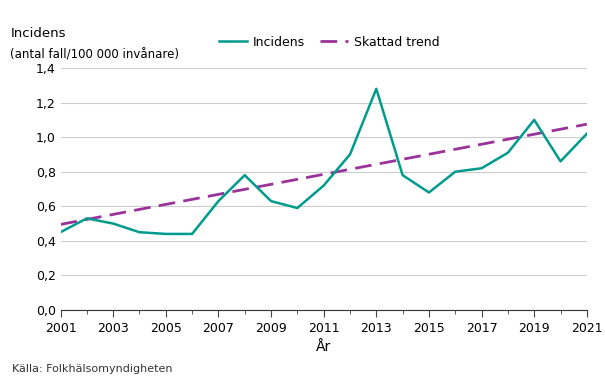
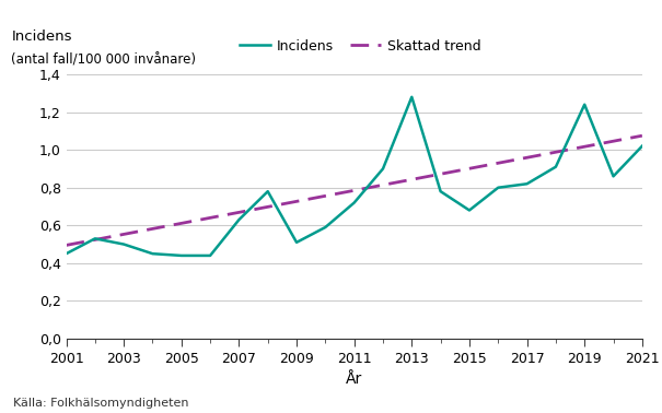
2009: 0,63 -> 0,51
2019: 1,10 -> 1,24
